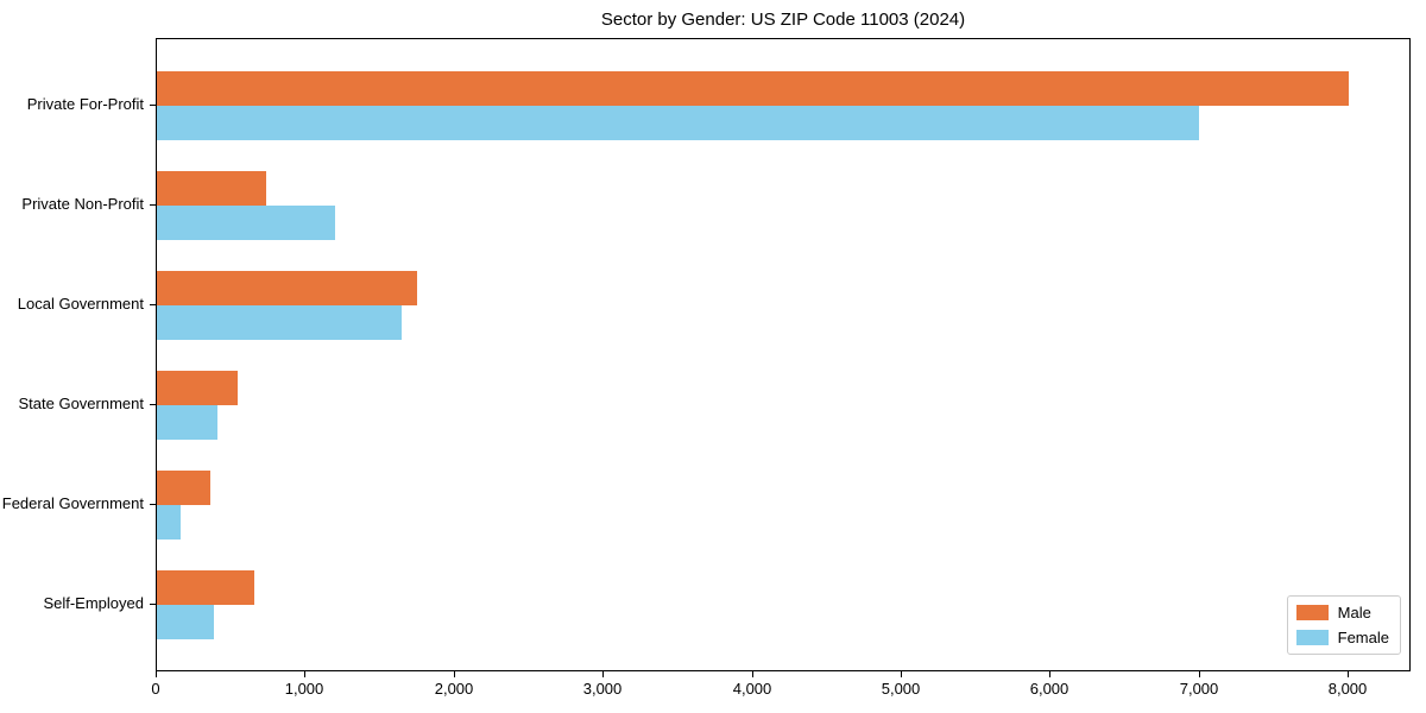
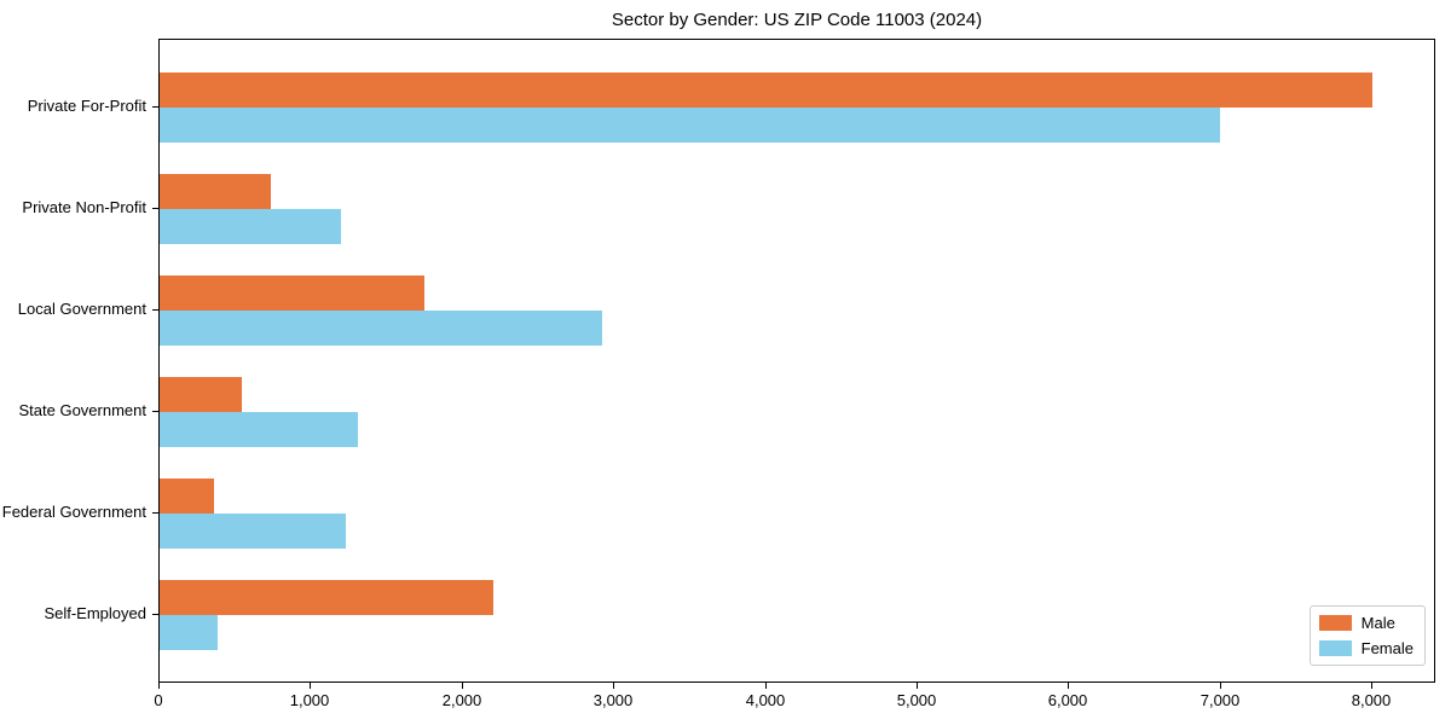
Female/Local Government: 1640 -> 2920
Female/State Government: 410 -> 1310
Female/Federal Government: 160 -> 1230
Male/Self-Employed: 650 -> 2200
